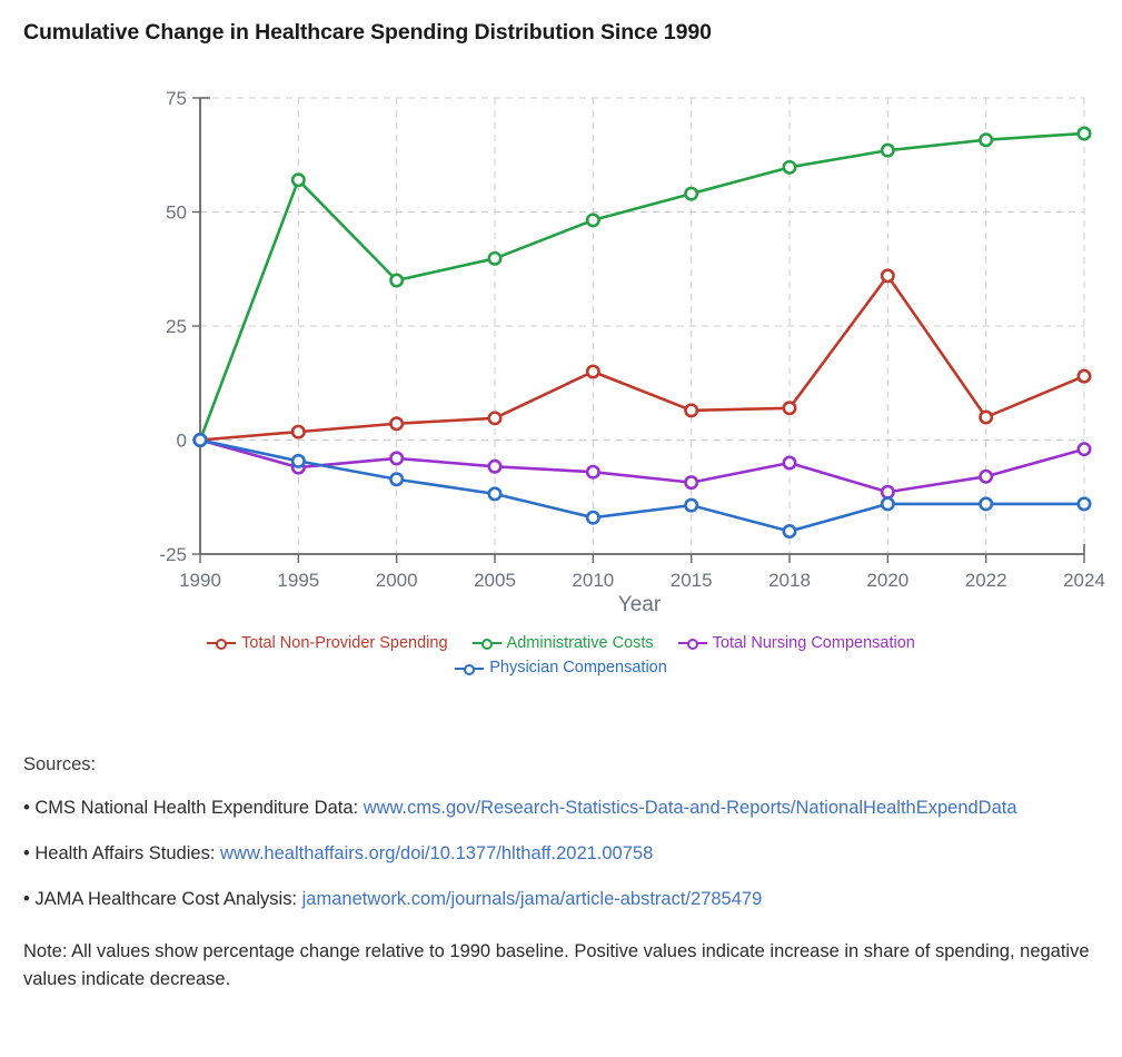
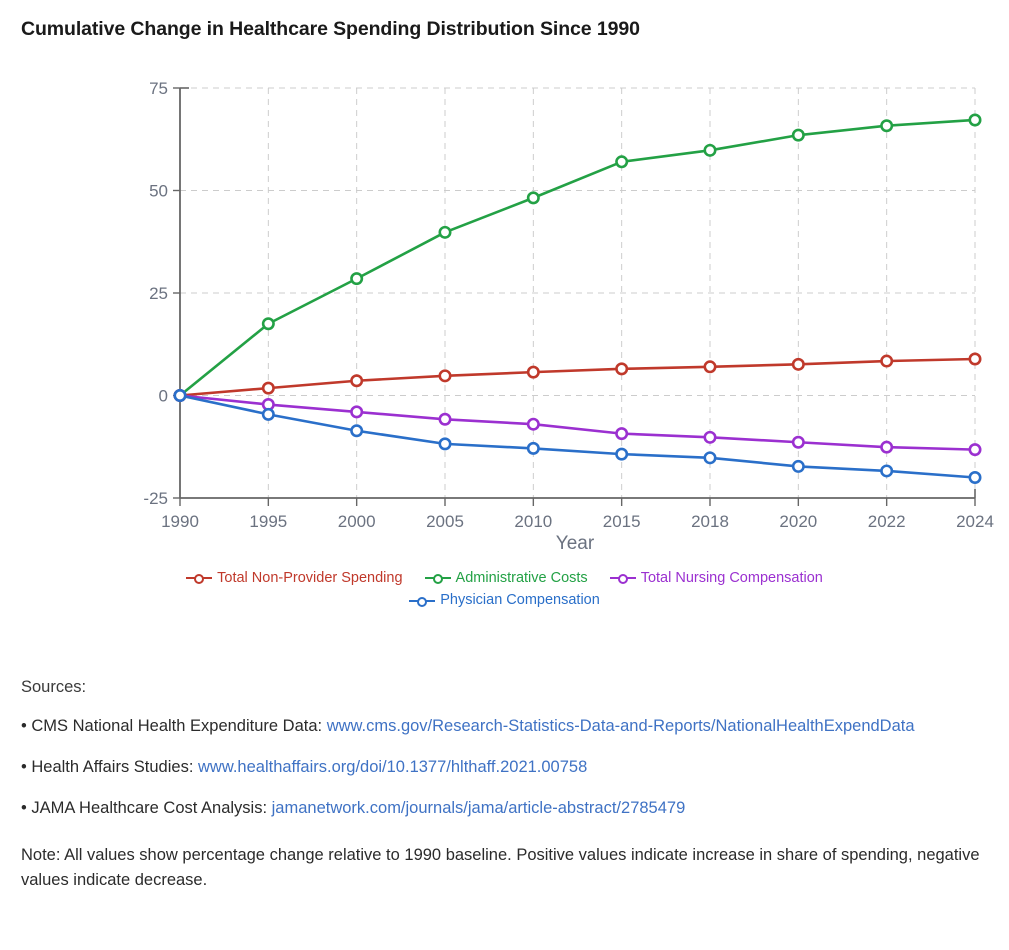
Administrative Costs/1995: 57 -> 18
Total Nursing Compensation/1995: -6 -> -2
Administrative Costs/2000: 35 -> 28
Total Non-Provider Spending/2010: 15 -> 6
Physician Compensation/2010: -17 -> -13
Administrative Costs/2015: 54 -> 57
Total Nursing Compensation/2018: -5 -> -10
Physician Compensation/2018: -20 -> -15
Total Non-Provider Spending/2020: 36 -> 8
Physician Compensation/2020: -14 -> -17
Total Non-Provider Spending/2022: 5 -> 8
Total Nursing Compensation/2022: -8 -> -13
Physician Compensation/2022: -14 -> -18
Total Non-Provider Spending/2024: 14 -> 9
Total Nursing Compensation/2024: -2 -> -13
Physician Compensation/2024: -14 -> -20
